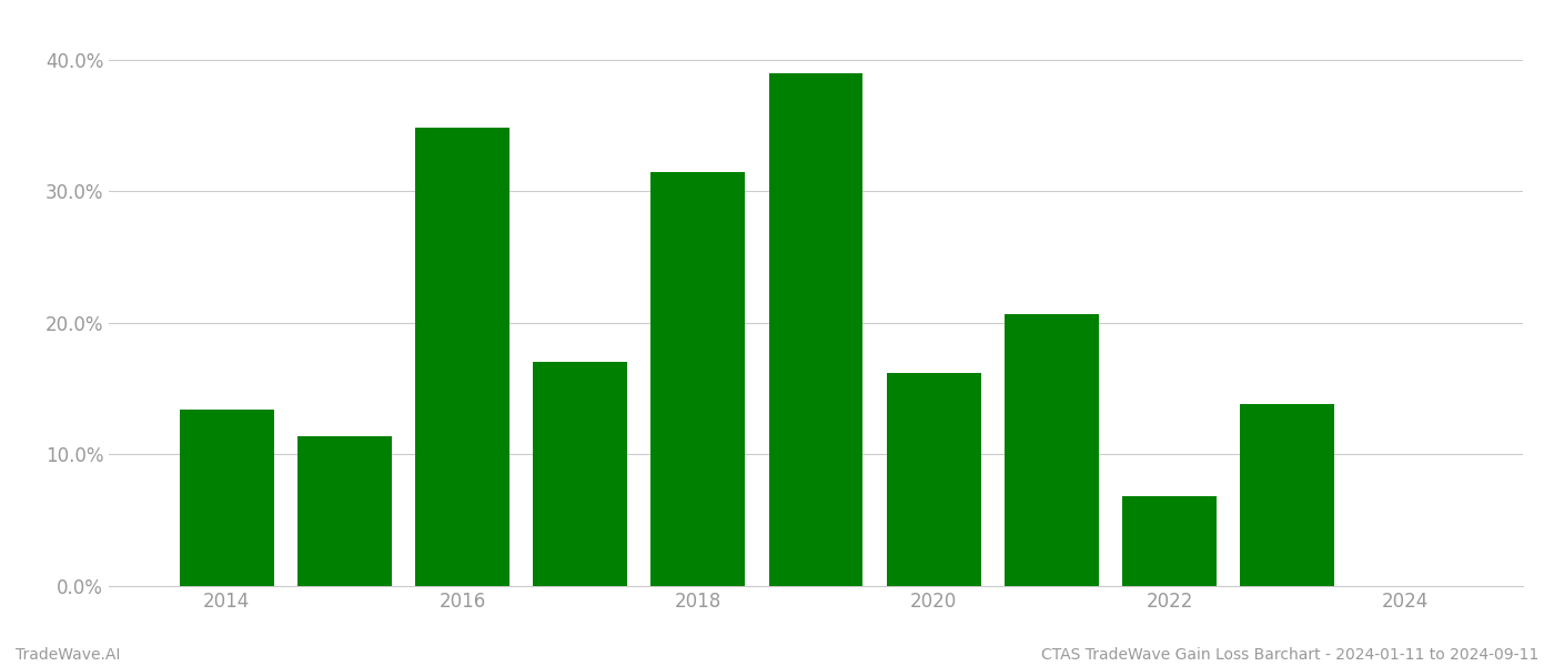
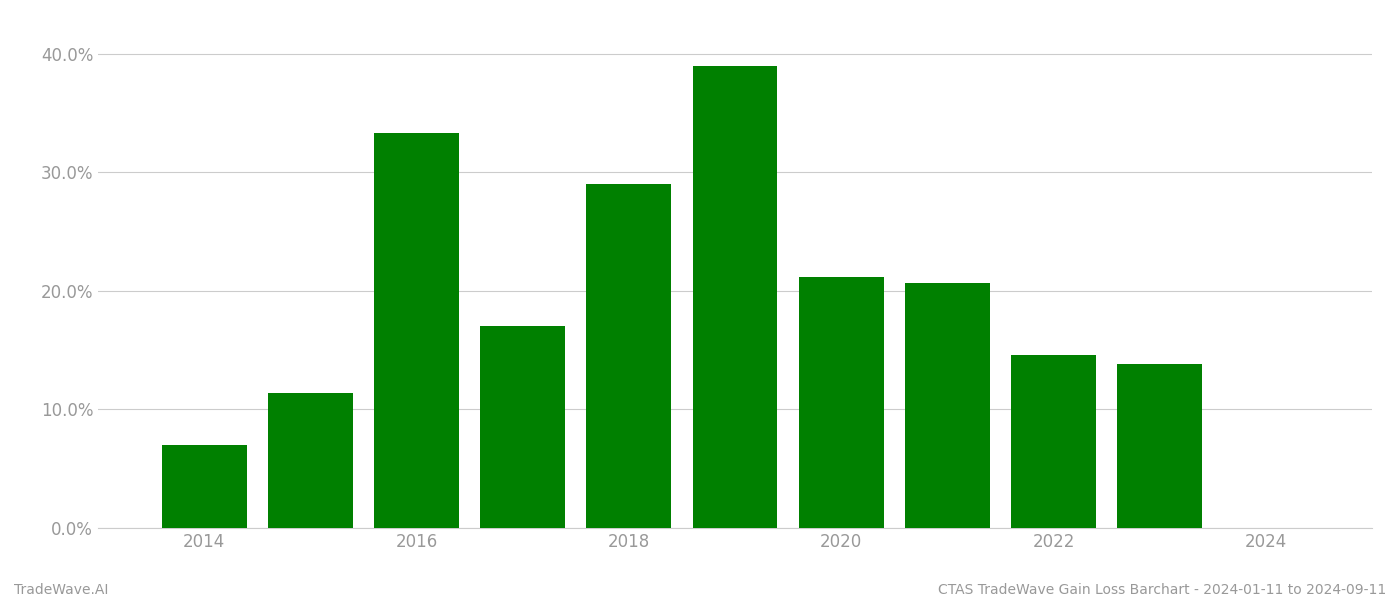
2014: 13.4% -> 7.0%
2016: 34.8% -> 33.3%
2018: 31.5% -> 29.0%
2020: 16.2% -> 21.2%
2022: 6.8% -> 14.6%
